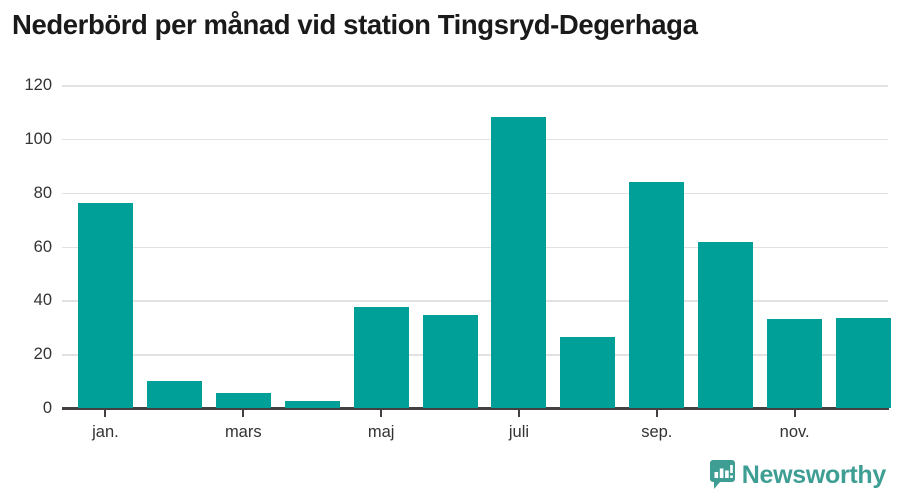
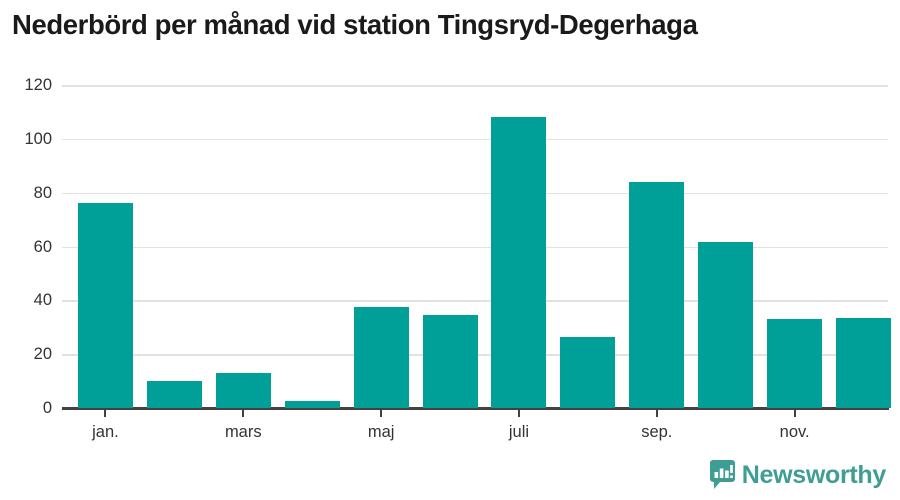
mars: 6 -> 13
